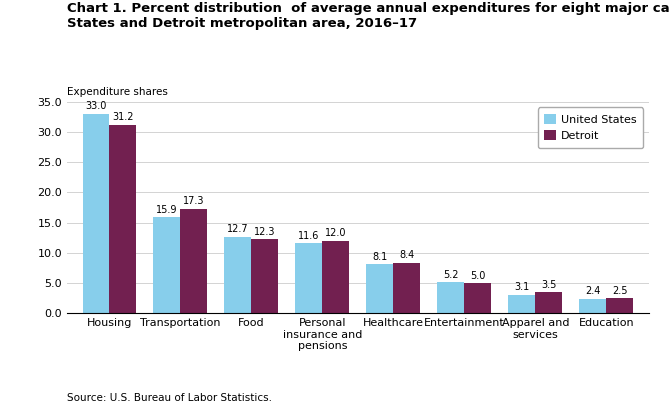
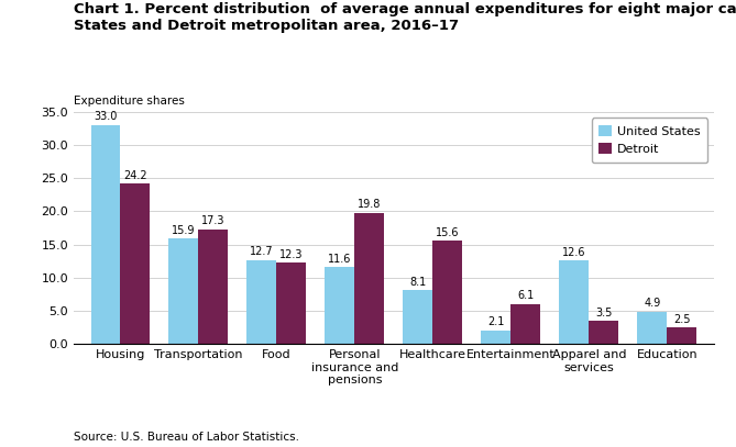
Detroit/Housing: 31.2 -> 24.2
Detroit/Personal insurance and pensions: 12.0 -> 19.8
Detroit/Healthcare: 8.4 -> 15.6
United States/Entertainment: 5.2 -> 2.1
Detroit/Entertainment: 5.0 -> 6.1
United States/Apparel and services: 3.1 -> 12.6
United States/Education: 2.4 -> 4.9
